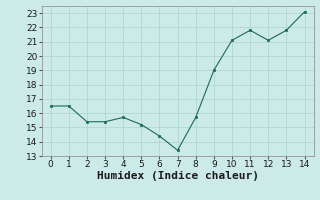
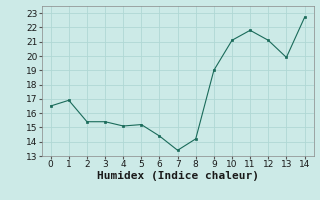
1: 16.5 -> 16.9
4: 15.7 -> 15.1
8: 15.7 -> 14.2
13: 21.8 -> 19.9
14: 23.1 -> 22.7
